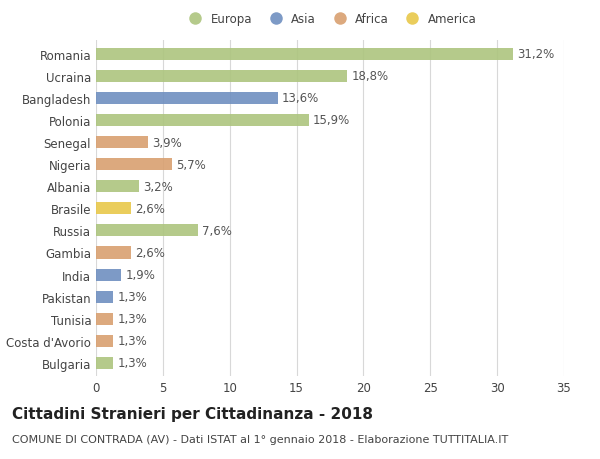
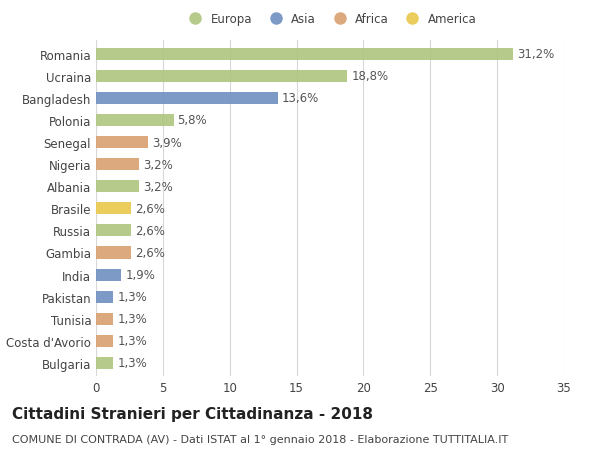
Polonia: 15,9% -> 5,8%
Nigeria: 5,7% -> 3,2%
Russia: 7,6% -> 2,6%
